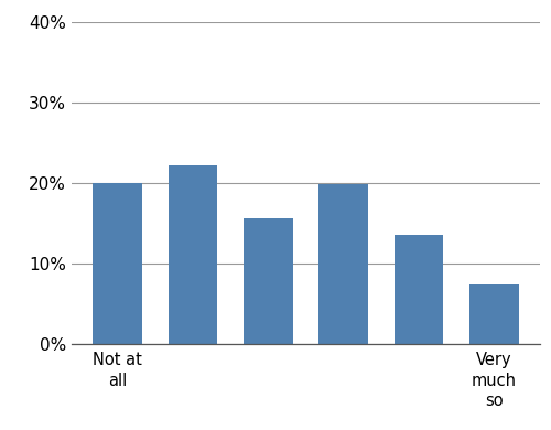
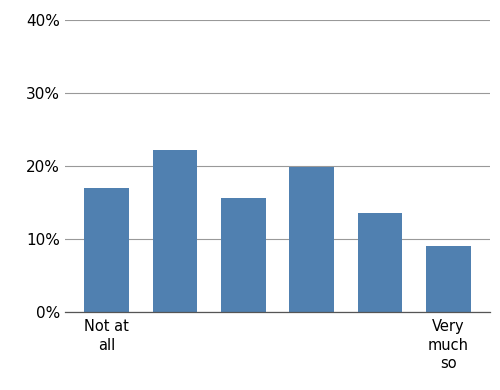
Not at all: 20.0% -> 17.0%
Very much so: 7.4% -> 9.0%
